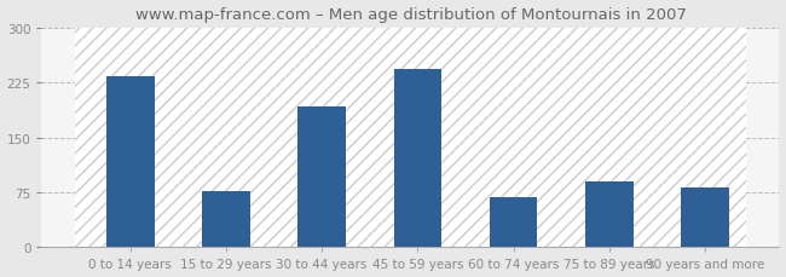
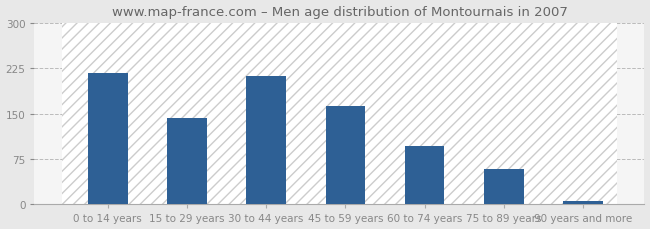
0 to 14 years: 234 -> 218
15 to 29 years: 76 -> 143
30 to 44 years: 192 -> 213
45 to 59 years: 244 -> 162
60 to 74 years: 68 -> 97
75 to 89 years: 90 -> 58
90 years and more: 82 -> 5
